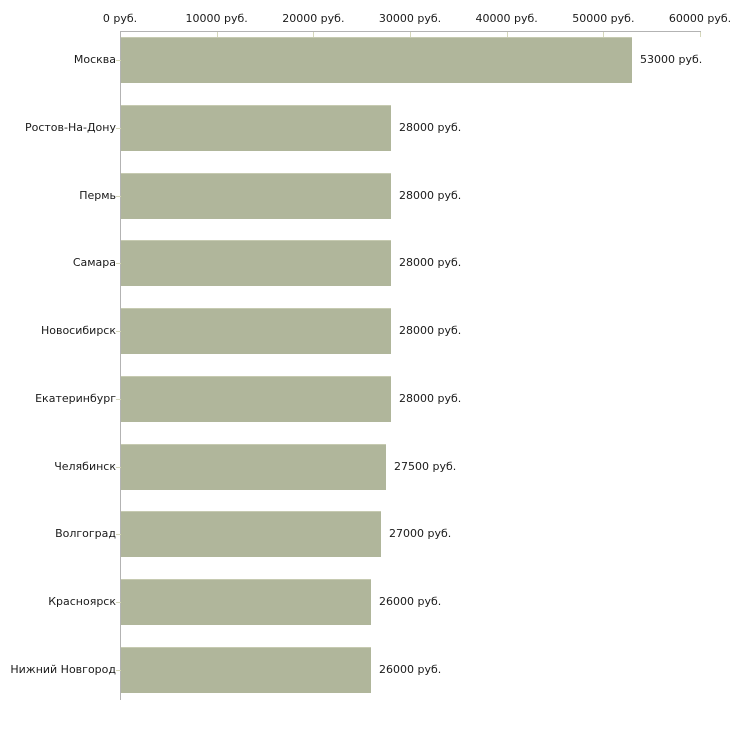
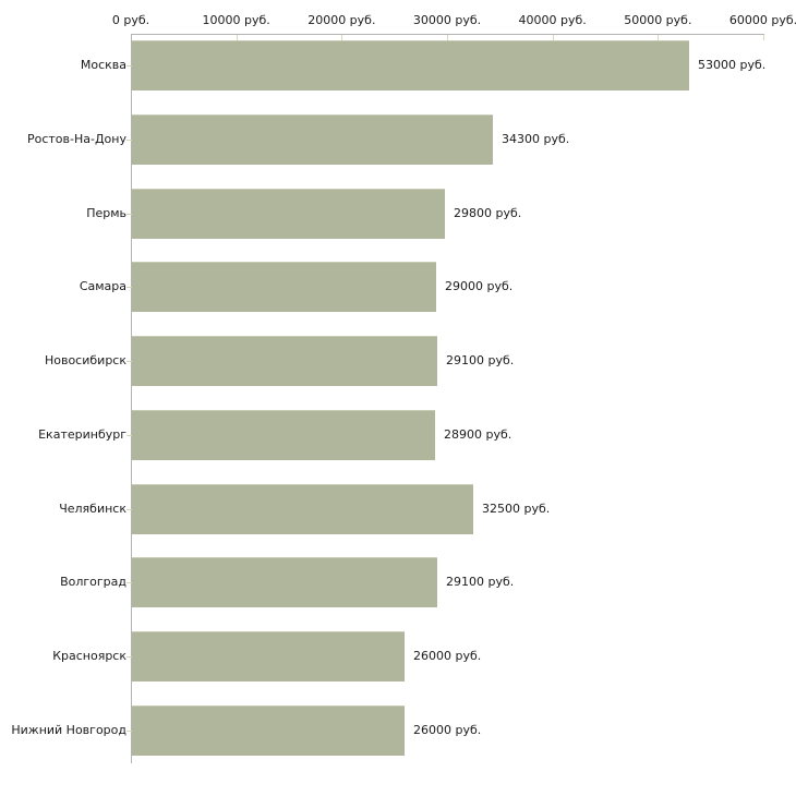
Ростов-На-Дону: 28000 -> 34300
Пермь: 28000 -> 29800
Самара: 28000 -> 29000
Новосибирск: 28000 -> 29100
Екатеринбург: 28000 -> 28900
Челябинск: 27500 -> 32500
Волгоград: 27000 -> 29100
